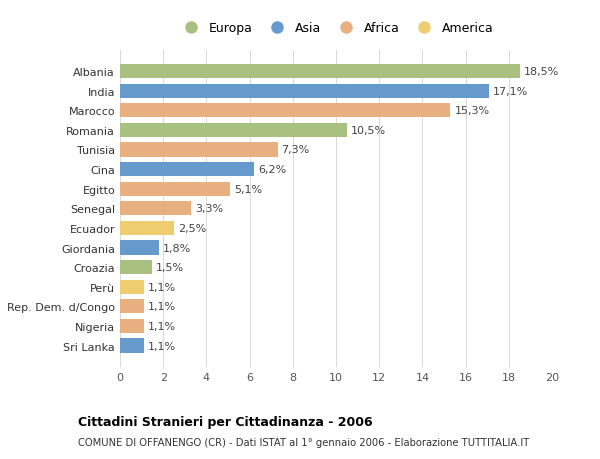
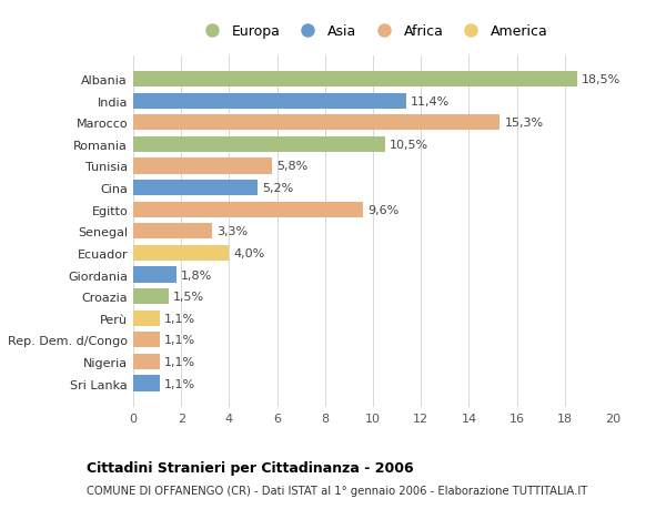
India: 17,1% -> 11,4%
Tunisia: 7,3% -> 5,8%
Cina: 6,2% -> 5,2%
Egitto: 5,1% -> 9,6%
Ecuador: 2,5% -> 4,0%
